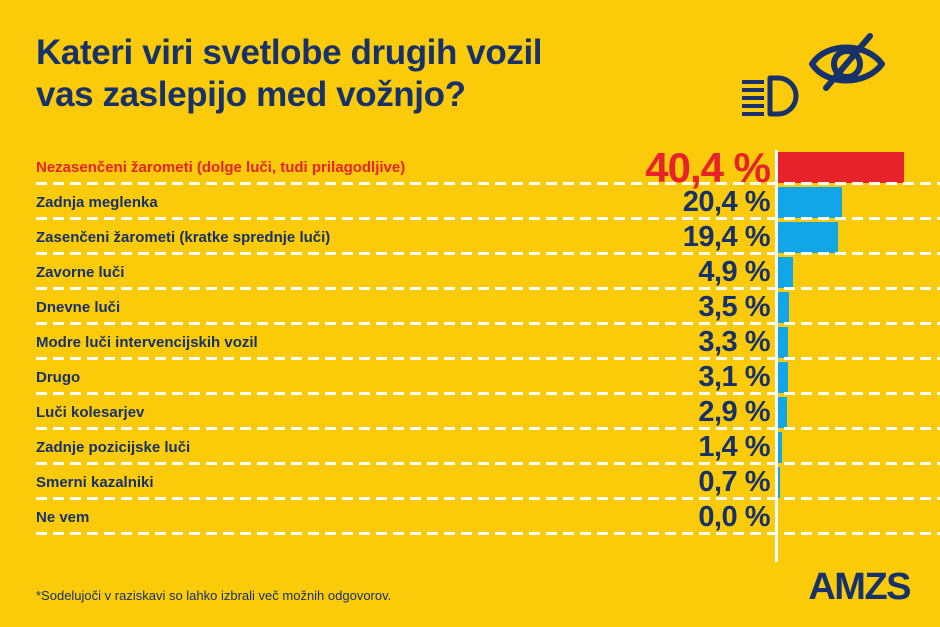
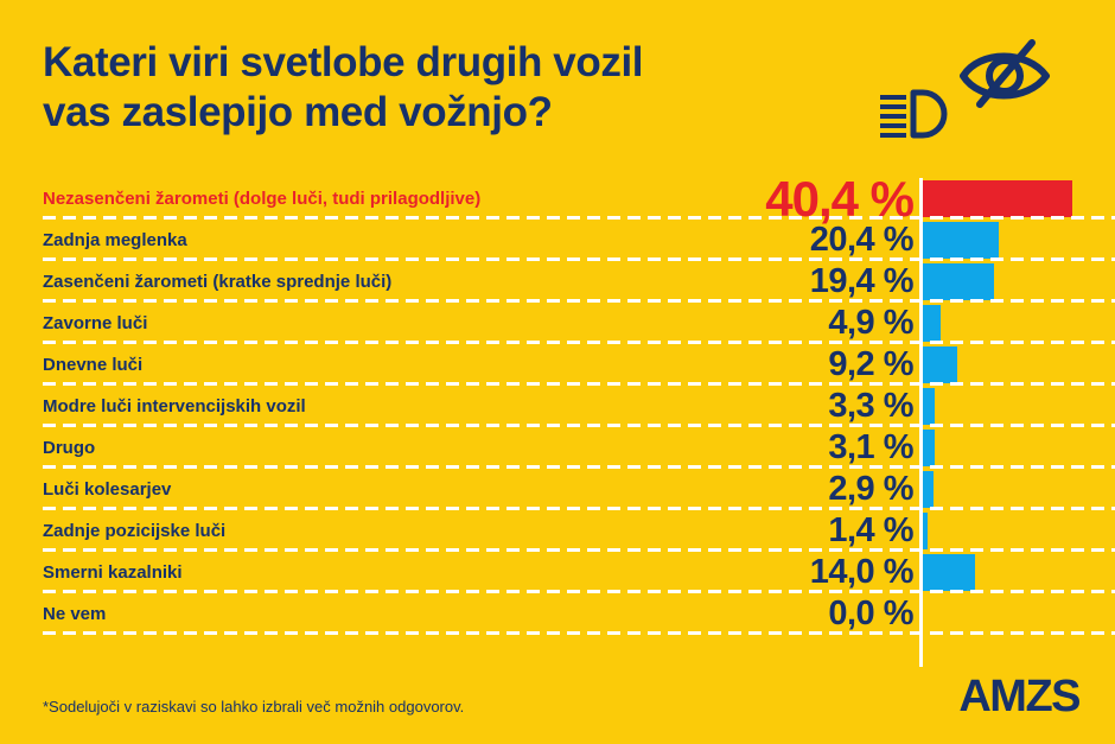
Dnevne luči: 3,5 -> 9,2
Smerni kazalniki: 0,7 -> 14,0
